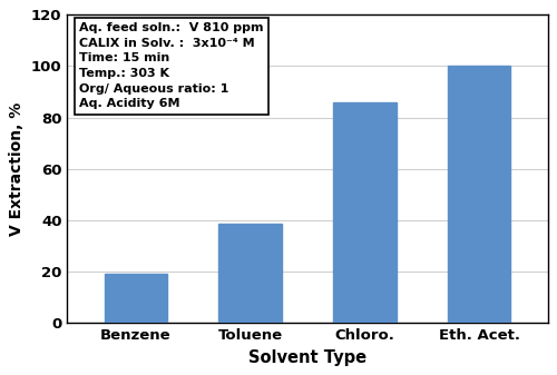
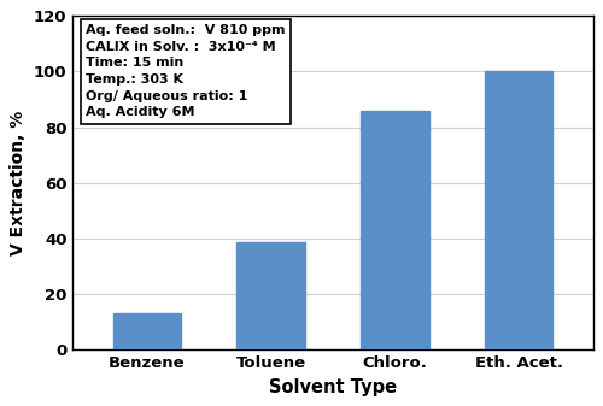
Benzene: 19.0 -> 13.0
